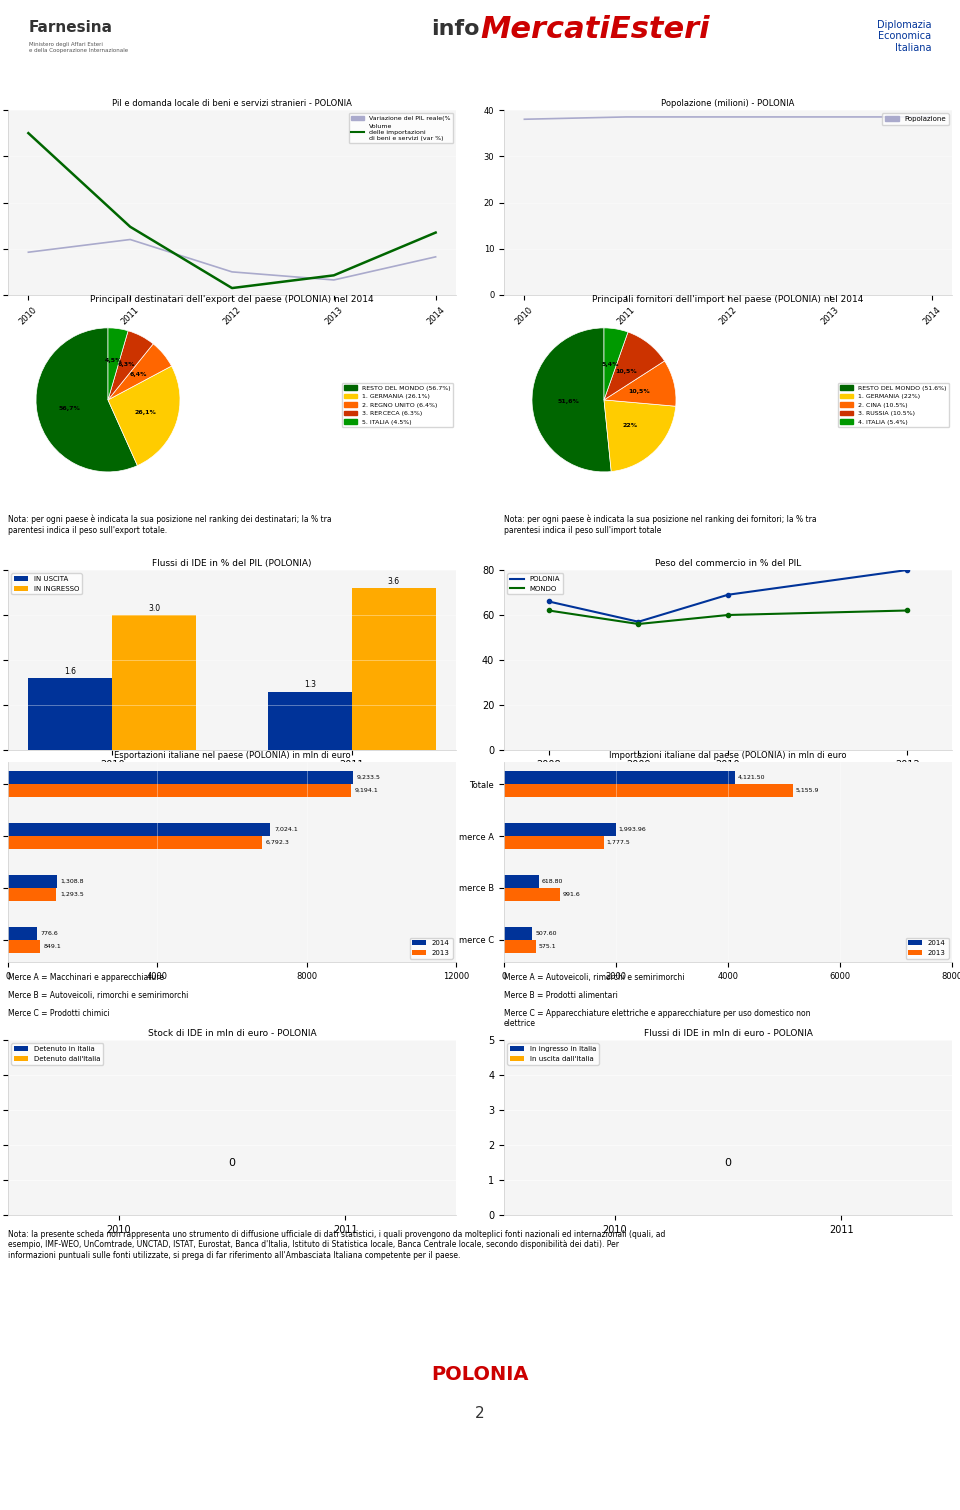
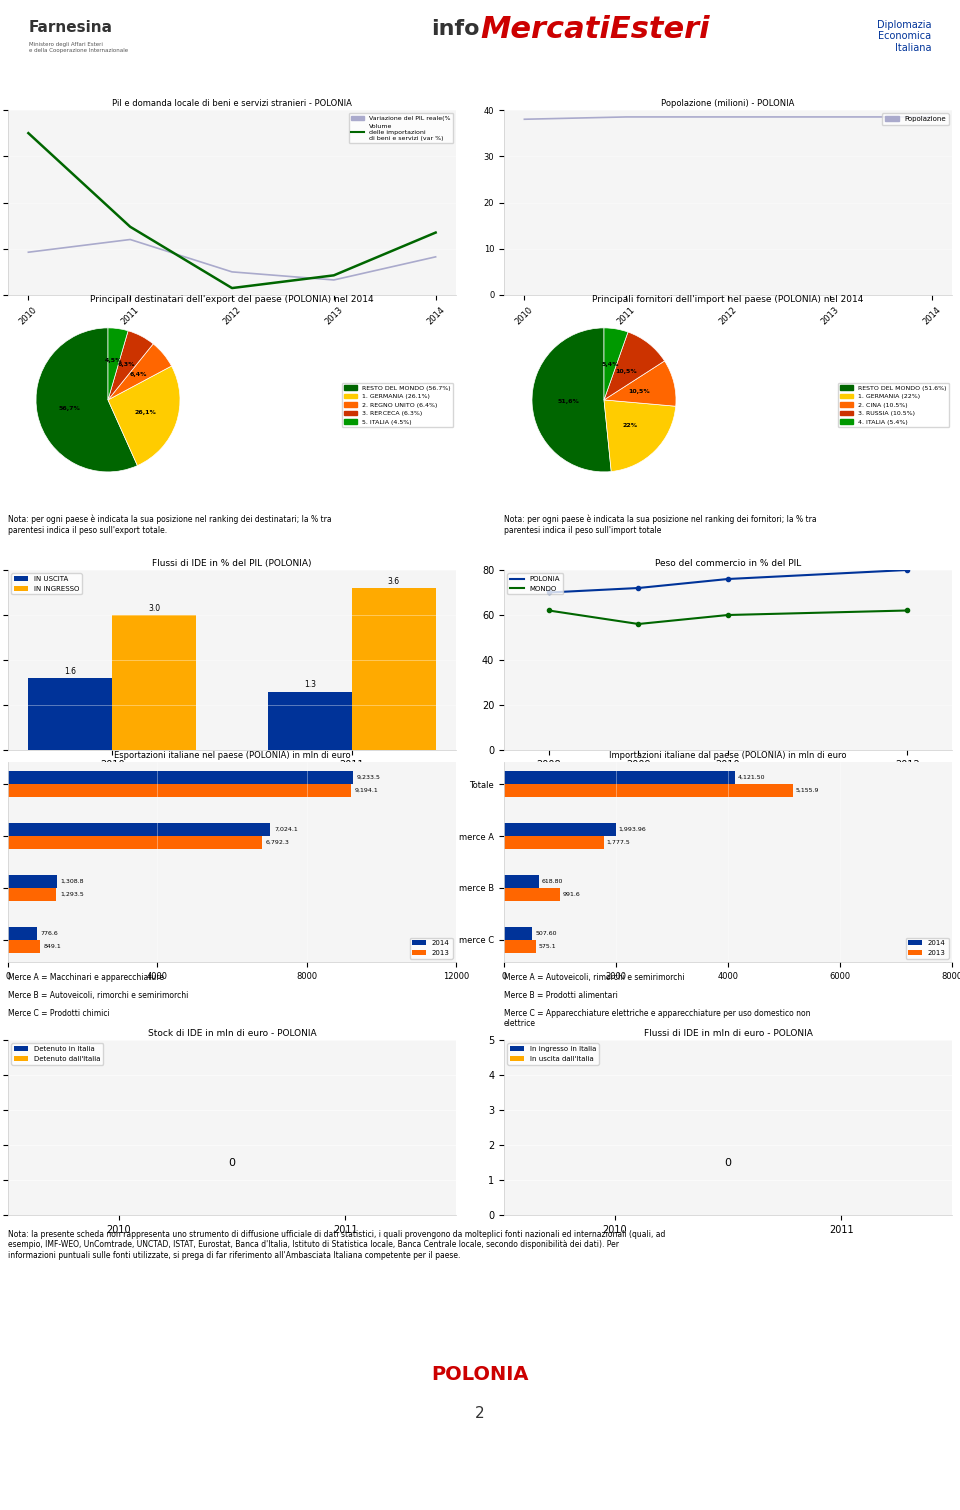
Peso del commercio in % del PIL/POLONIA/2008: 66 -> 70
Peso del commercio in % del PIL/POLONIA/2009: 57 -> 72
Peso del commercio in % del PIL/POLONIA/2010: 69 -> 76
